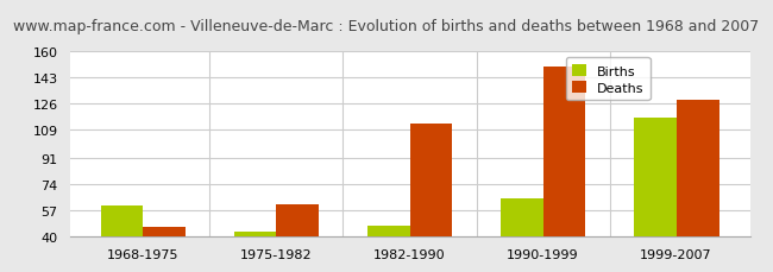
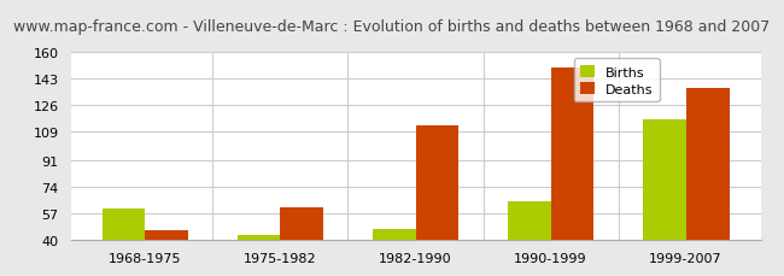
Deaths/1999-2007: 128 -> 137
